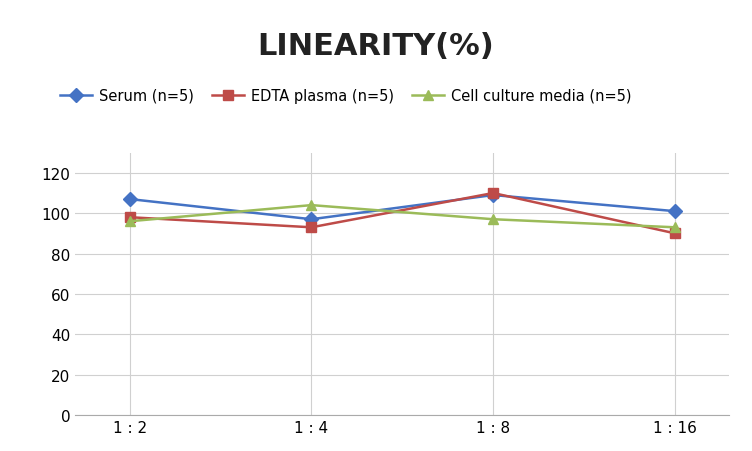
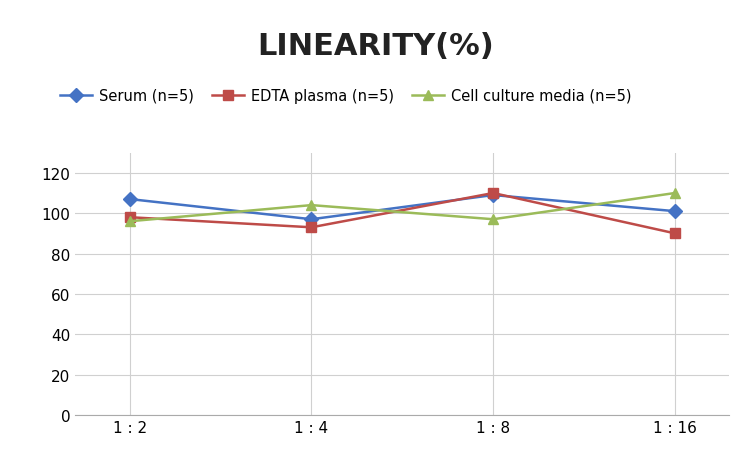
Cell culture media (n=5)/1 : 16: 93 -> 110
